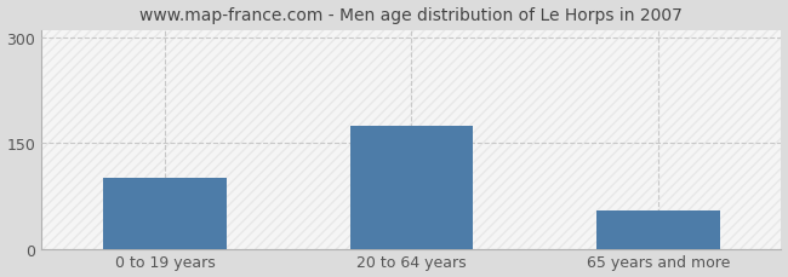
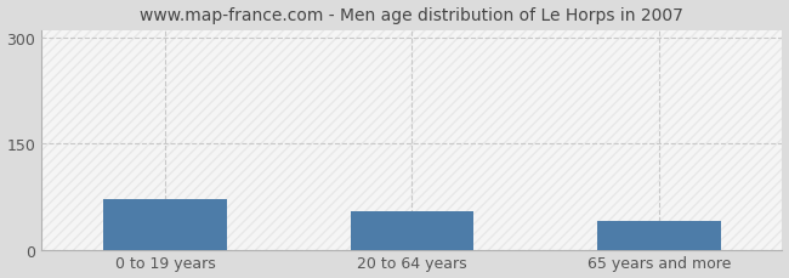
0 to 19 years: 100 -> 72
20 to 64 years: 175 -> 54
65 years and more: 55 -> 40
